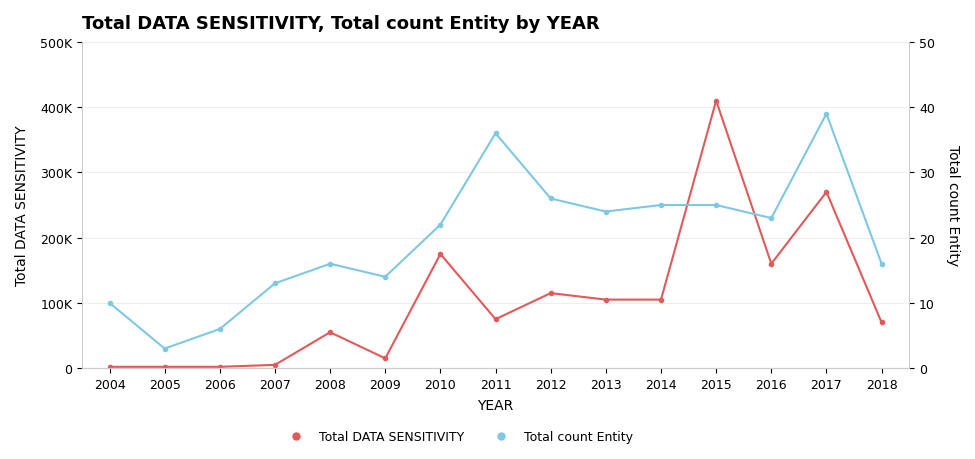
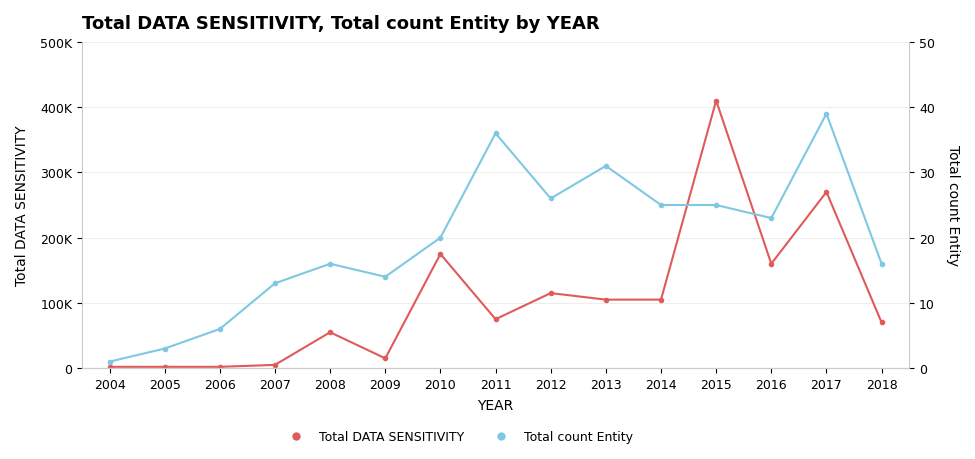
Total count Entity/2004: 10 -> 1
Total count Entity/2010: 22 -> 20
Total count Entity/2013: 24 -> 31
